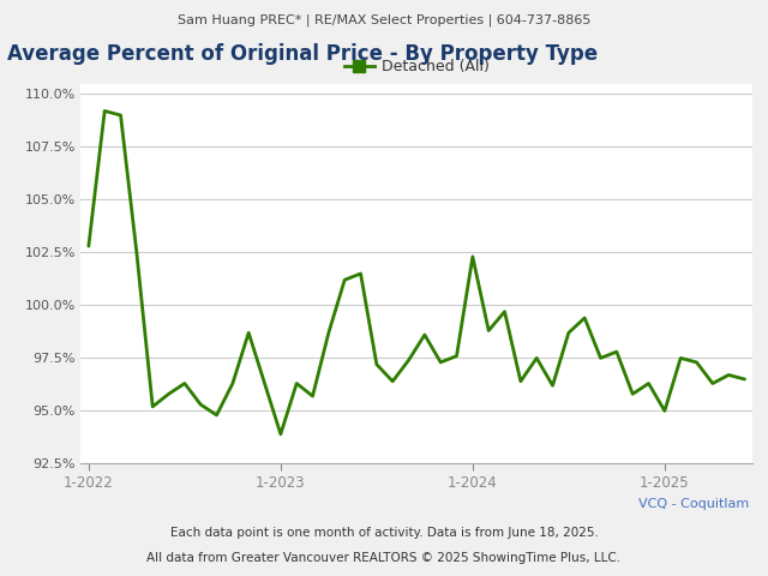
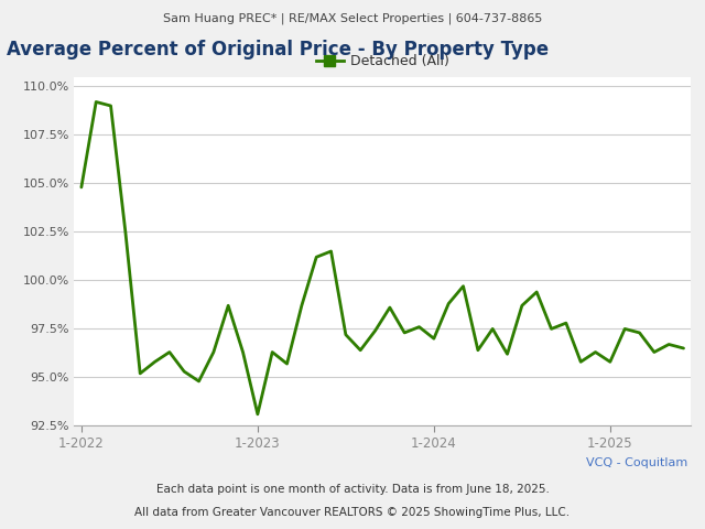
1-2022: 102.8% -> 104.8%
1-2023: 93.9% -> 93.1%
1-2024: 102.3% -> 97.0%
1-2025: 95.0% -> 95.8%
